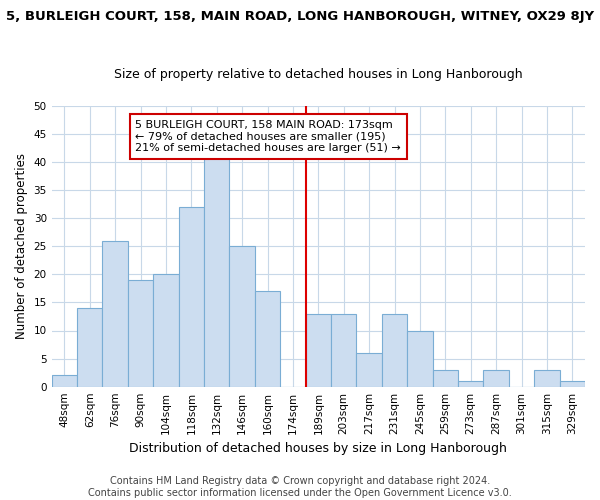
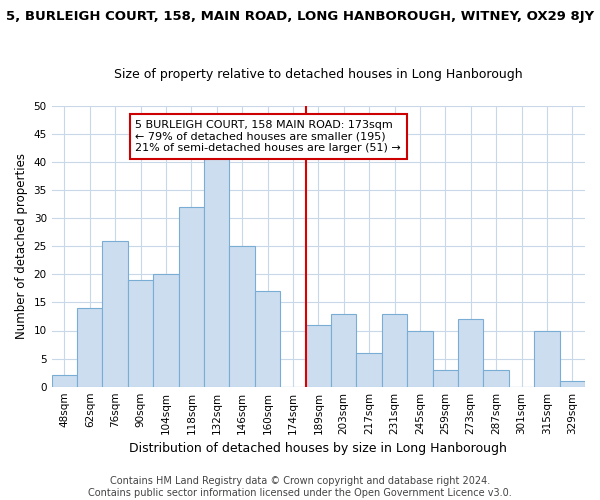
189sqm: 13 -> 11
273sqm: 1 -> 12
315sqm: 3 -> 10
